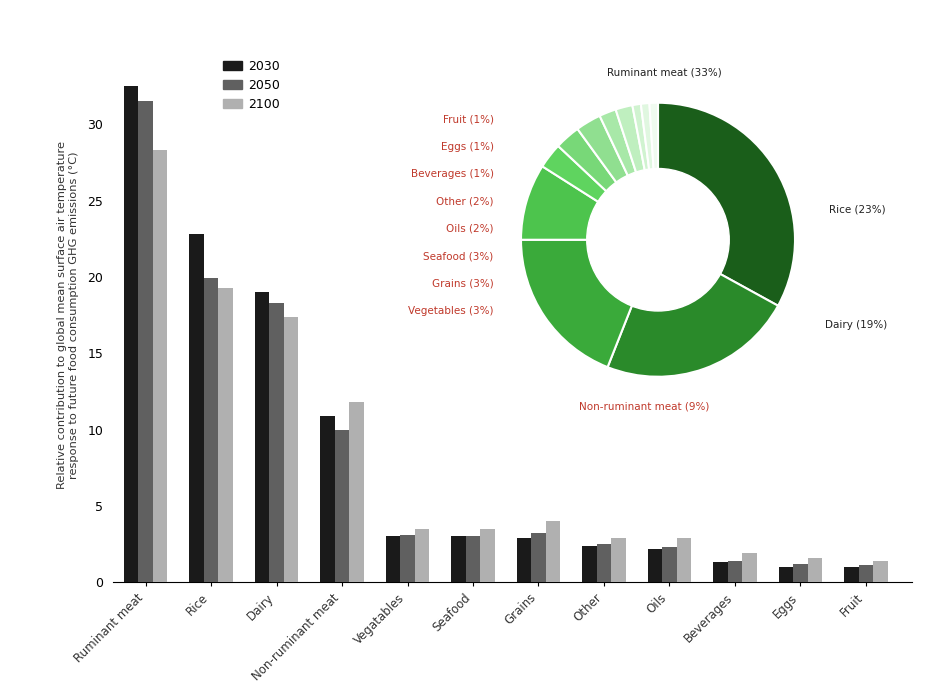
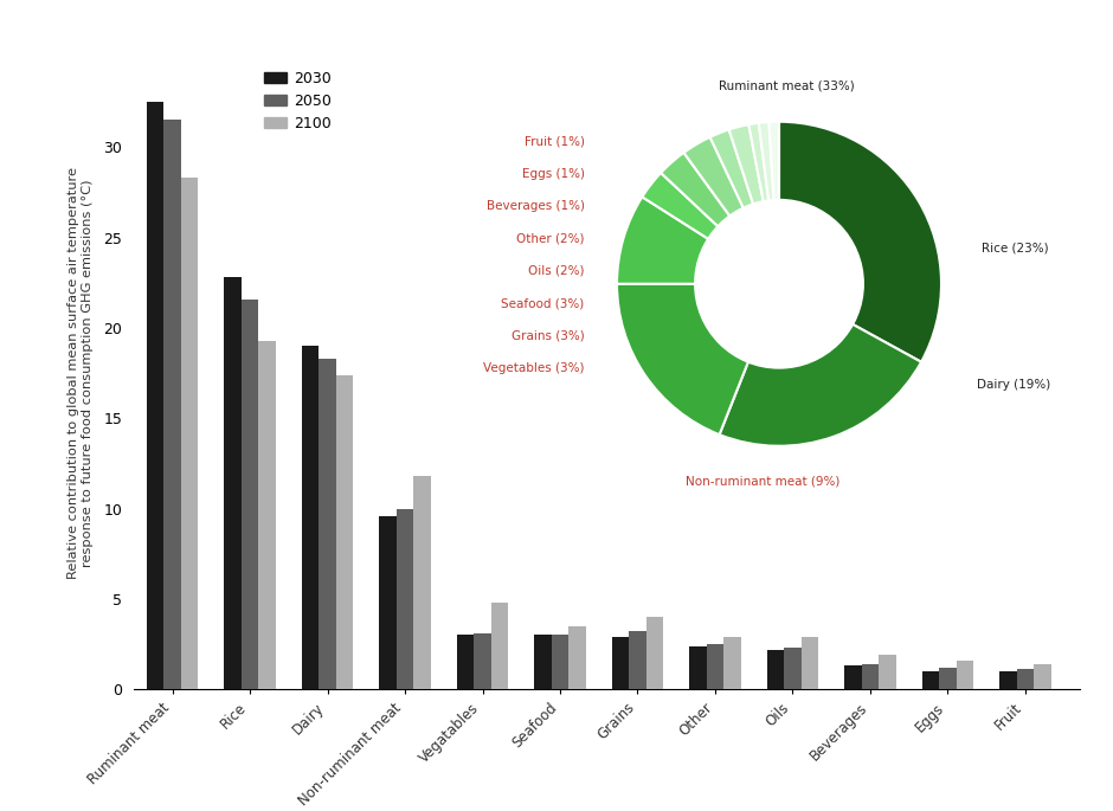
2050/Rice: 19.9 -> 21.6
2030/Non-ruminant meat: 10.9 -> 9.6
2100/Vegatables: 3.5 -> 4.8
